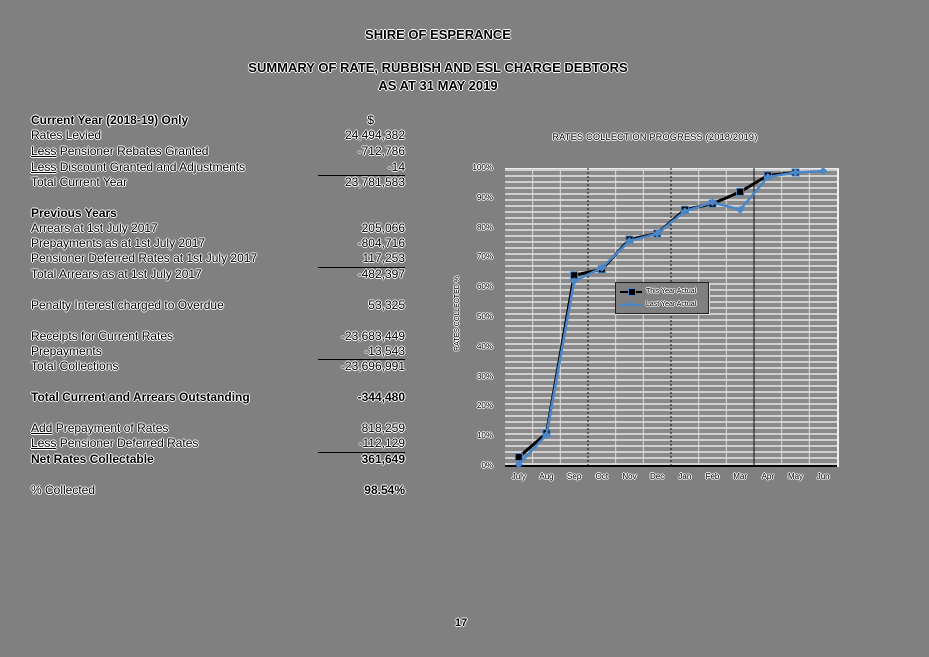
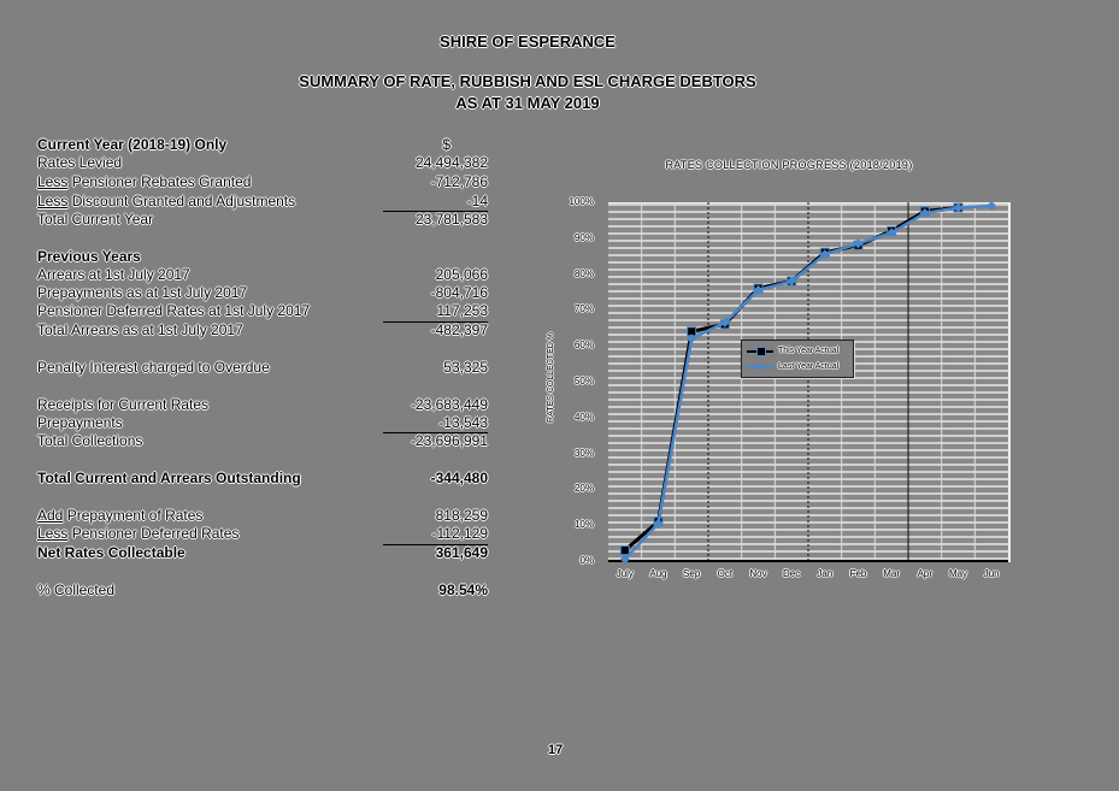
Last Year Actual/Mar: 86% -> 92%
